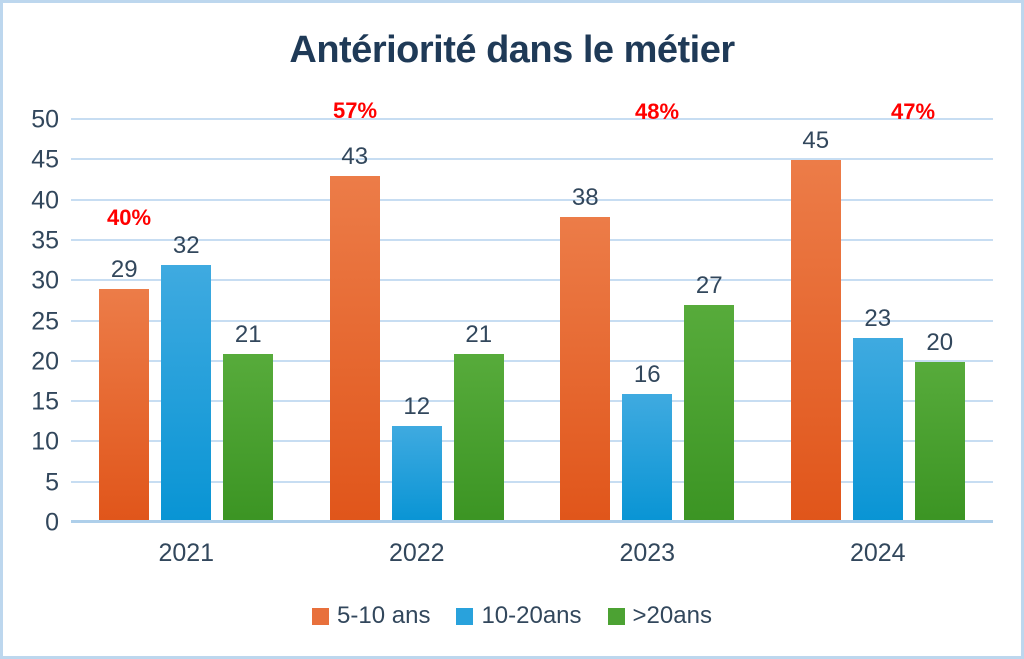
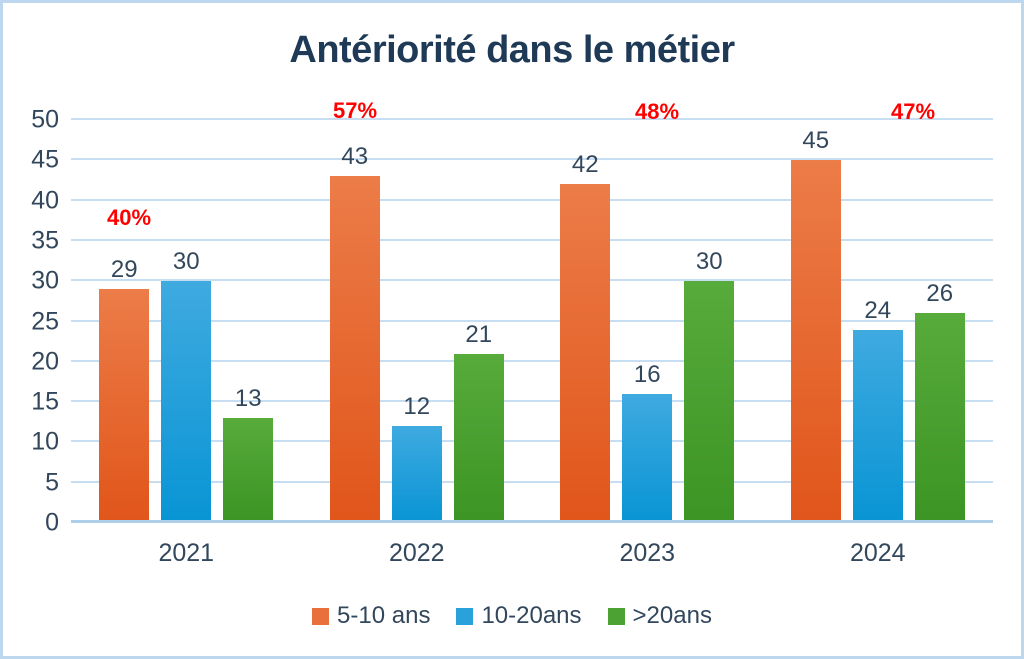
10-20ans/2021: 32 -> 30
>20ans/2021: 21 -> 13
5-10 ans/2023: 38 -> 42
>20ans/2023: 27 -> 30
10-20ans/2024: 23 -> 24
>20ans/2024: 20 -> 26
